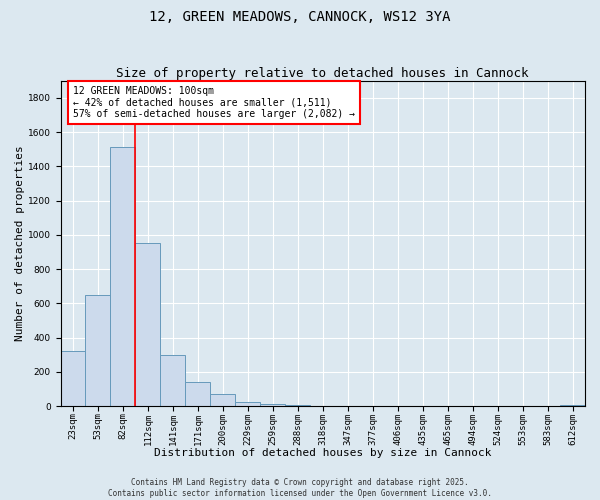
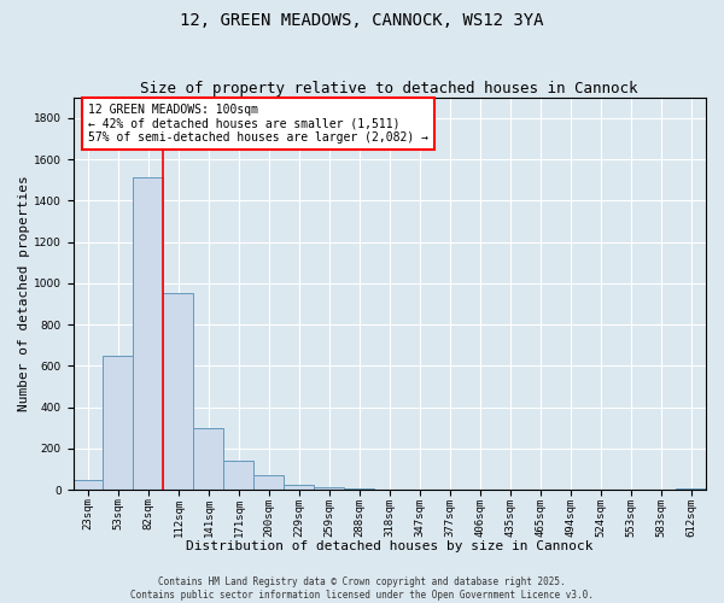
23sqm: 320 -> 50
